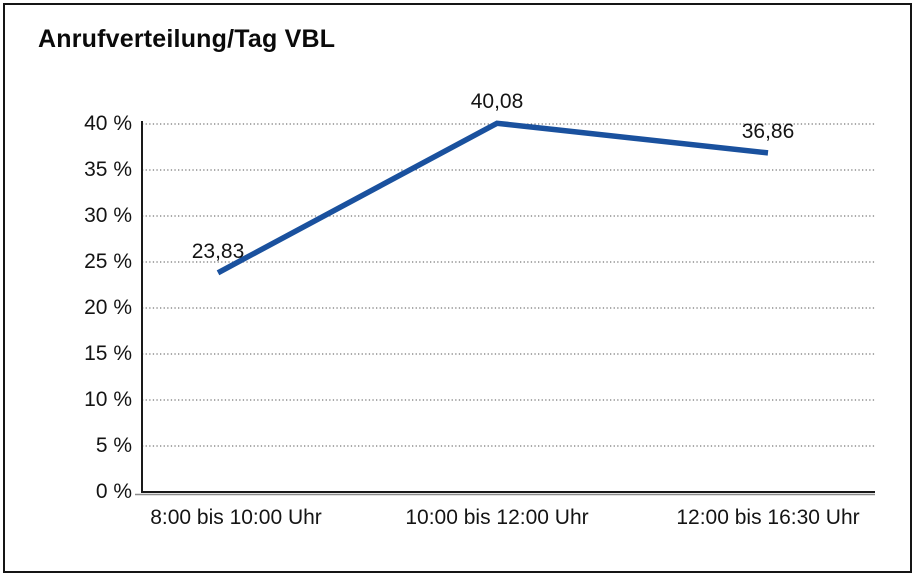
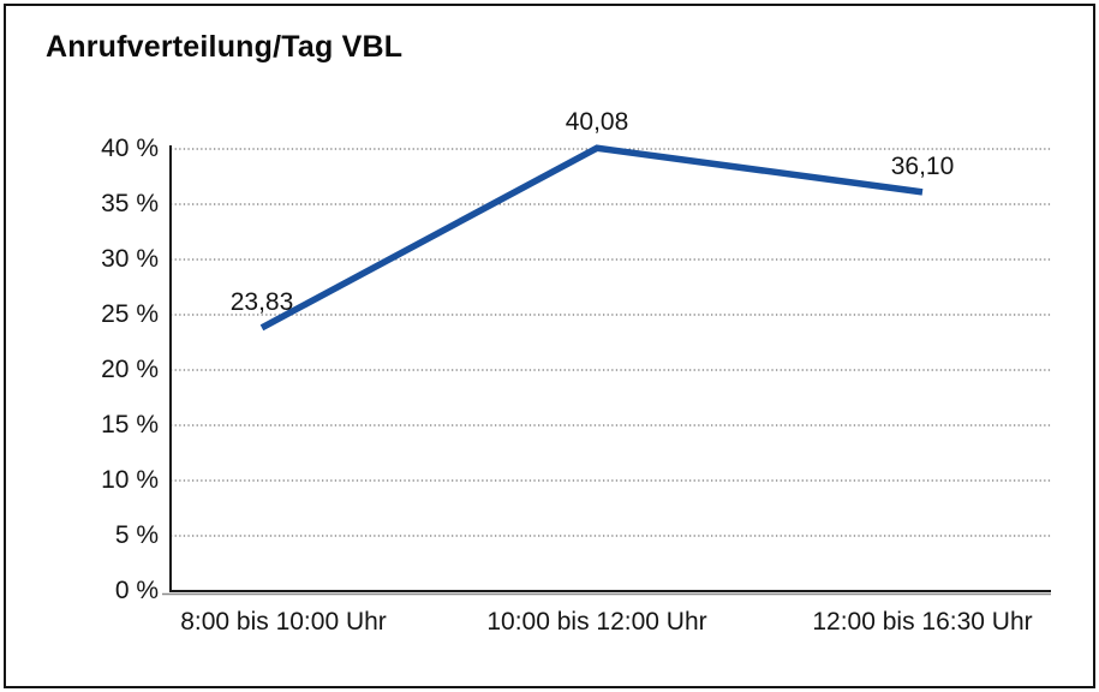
12:00 bis 16:30 Uhr: 36,86 -> 36,10
